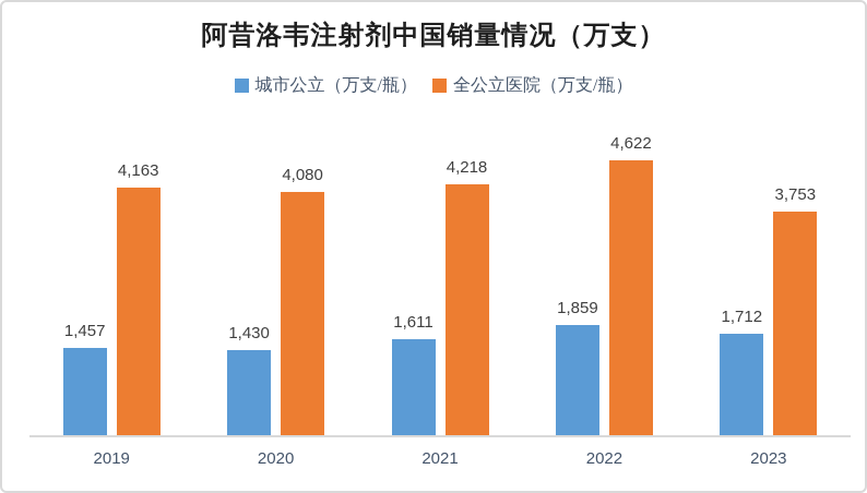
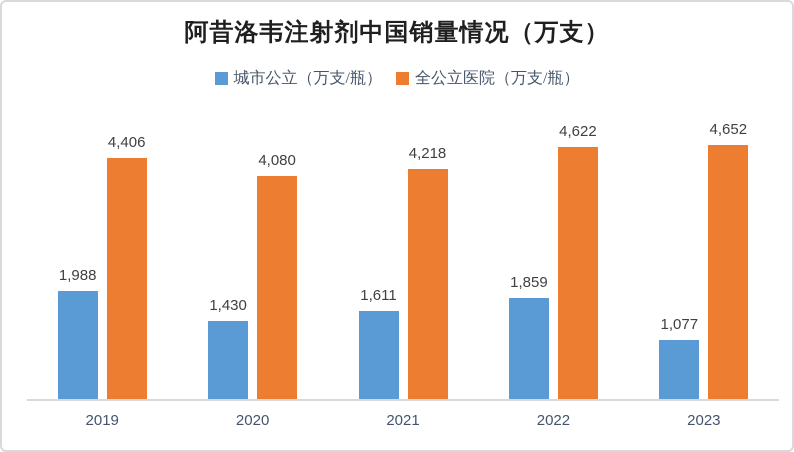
城市公立（万支/瓶）/2019: 1,457 -> 1,988
全公立医院（万支/瓶）/2019: 4,163 -> 4,406
城市公立（万支/瓶）/2023: 1,712 -> 1,077
全公立医院（万支/瓶）/2023: 3,753 -> 4,652
